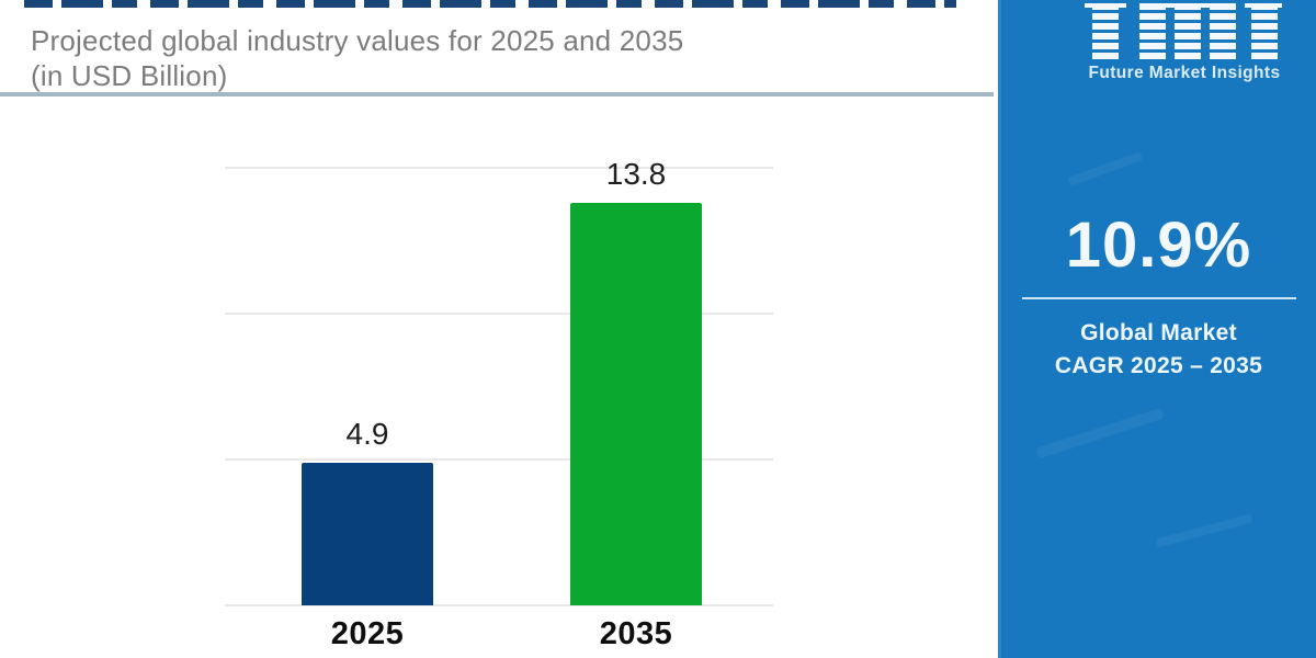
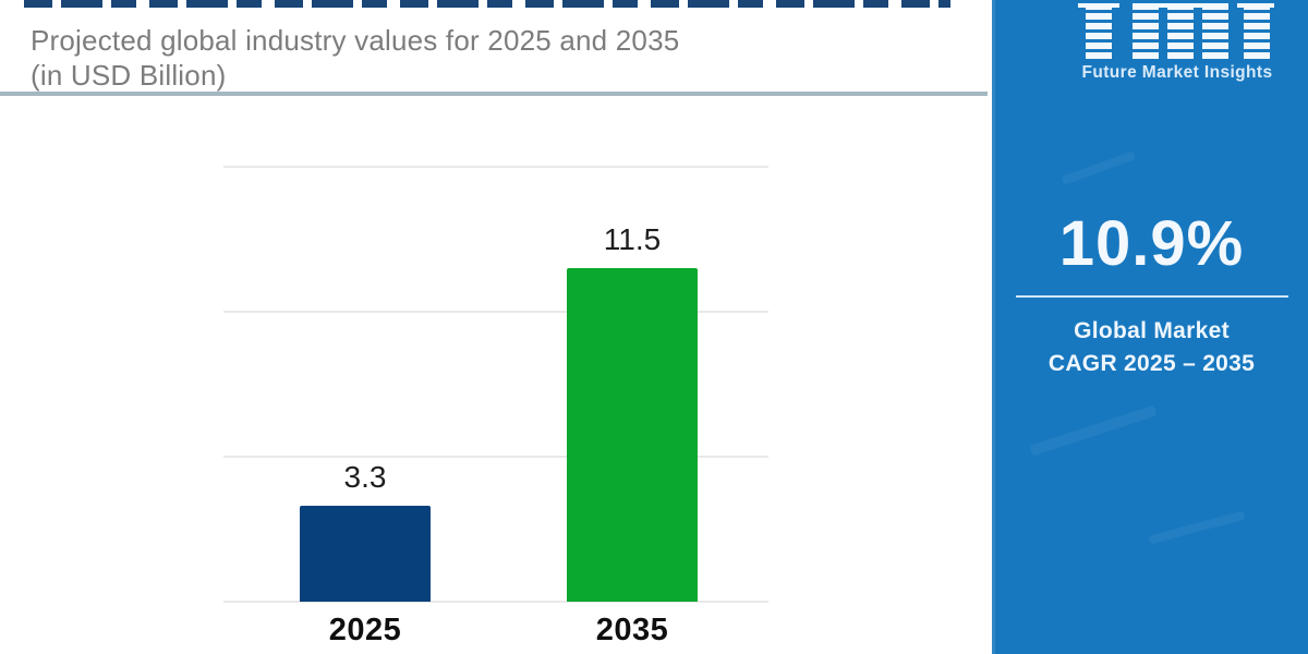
2025: 4.9 -> 3.3
2035: 13.8 -> 11.5
